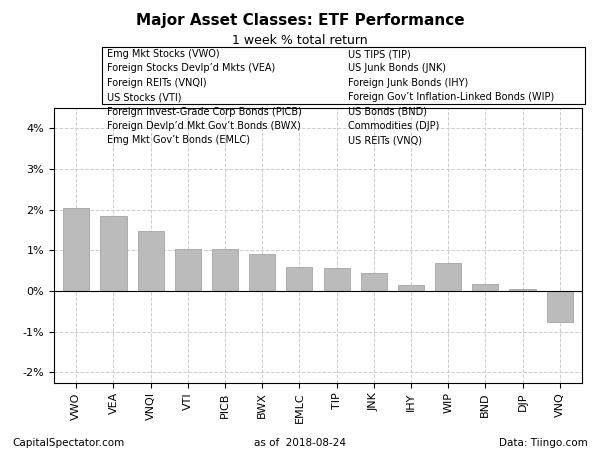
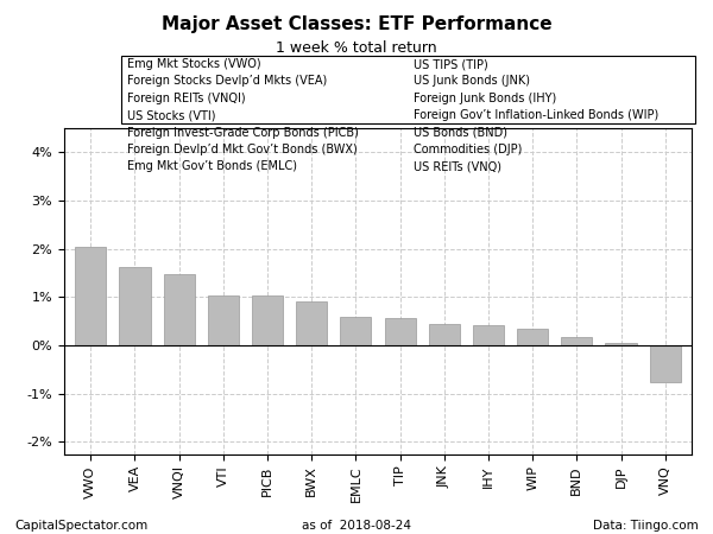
VEA: 1.85% -> 1.62%
IHY: 0.15% -> 0.43%
WIP: 0.70% -> 0.35%
